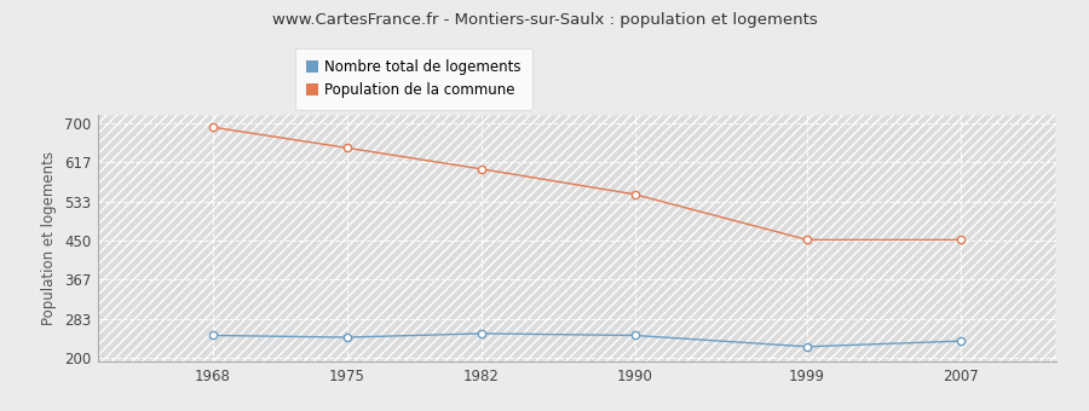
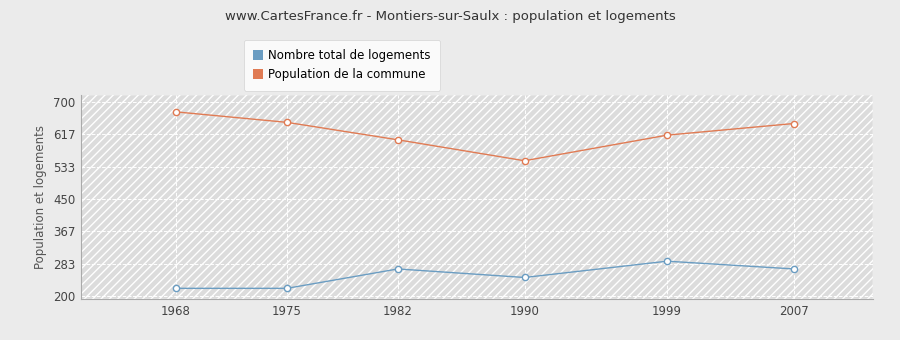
Nombre total de logements/1968: 248 -> 220
Population de la commune/1968: 692 -> 675
Nombre total de logements/1975: 244 -> 220
Nombre total de logements/1982: 252 -> 270
Nombre total de logements/1999: 224 -> 290
Population de la commune/1999: 452 -> 615
Nombre total de logements/2007: 236 -> 270
Population de la commune/2007: 452 -> 645
